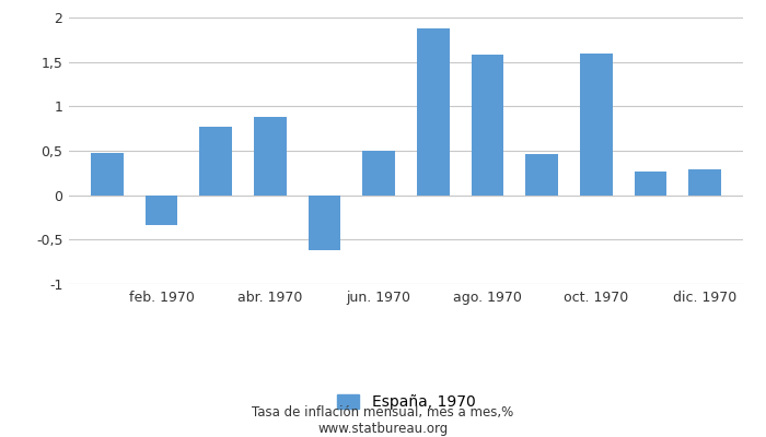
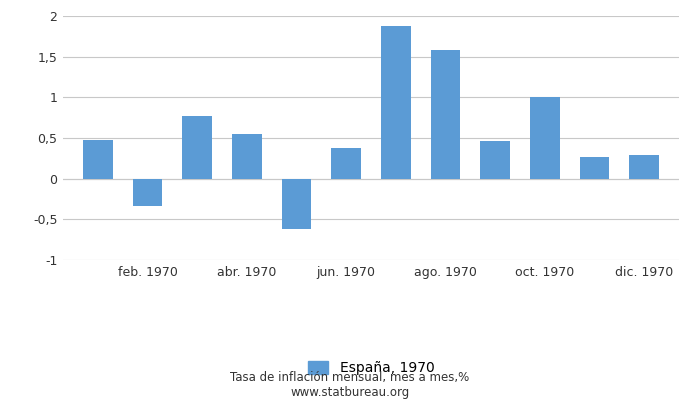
abr. 1970: 0,88 -> 0,55
jun. 1970: 0,50 -> 0,38
oct. 1970: 1,60 -> 1,00
